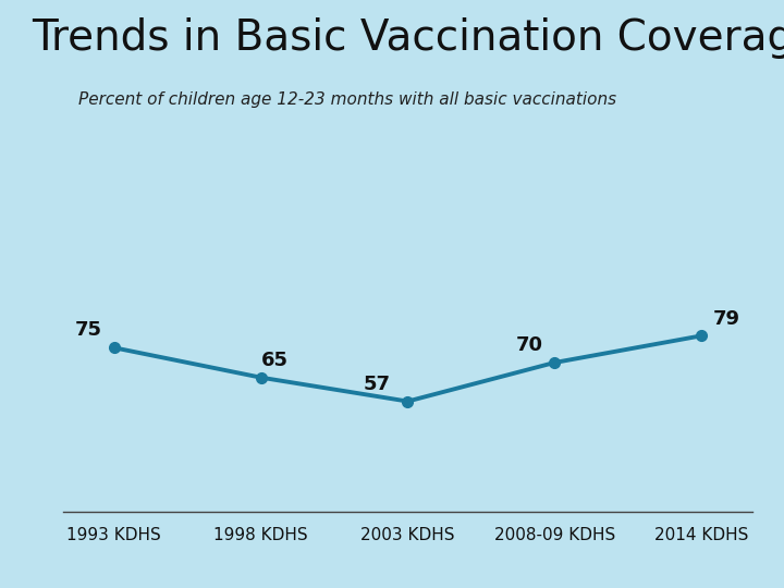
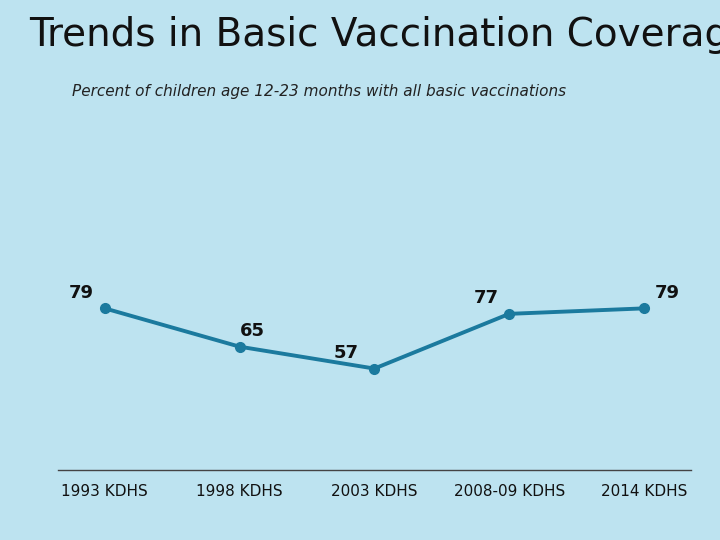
1993 KDHS: 75 -> 79
2008-09 KDHS: 70 -> 77
